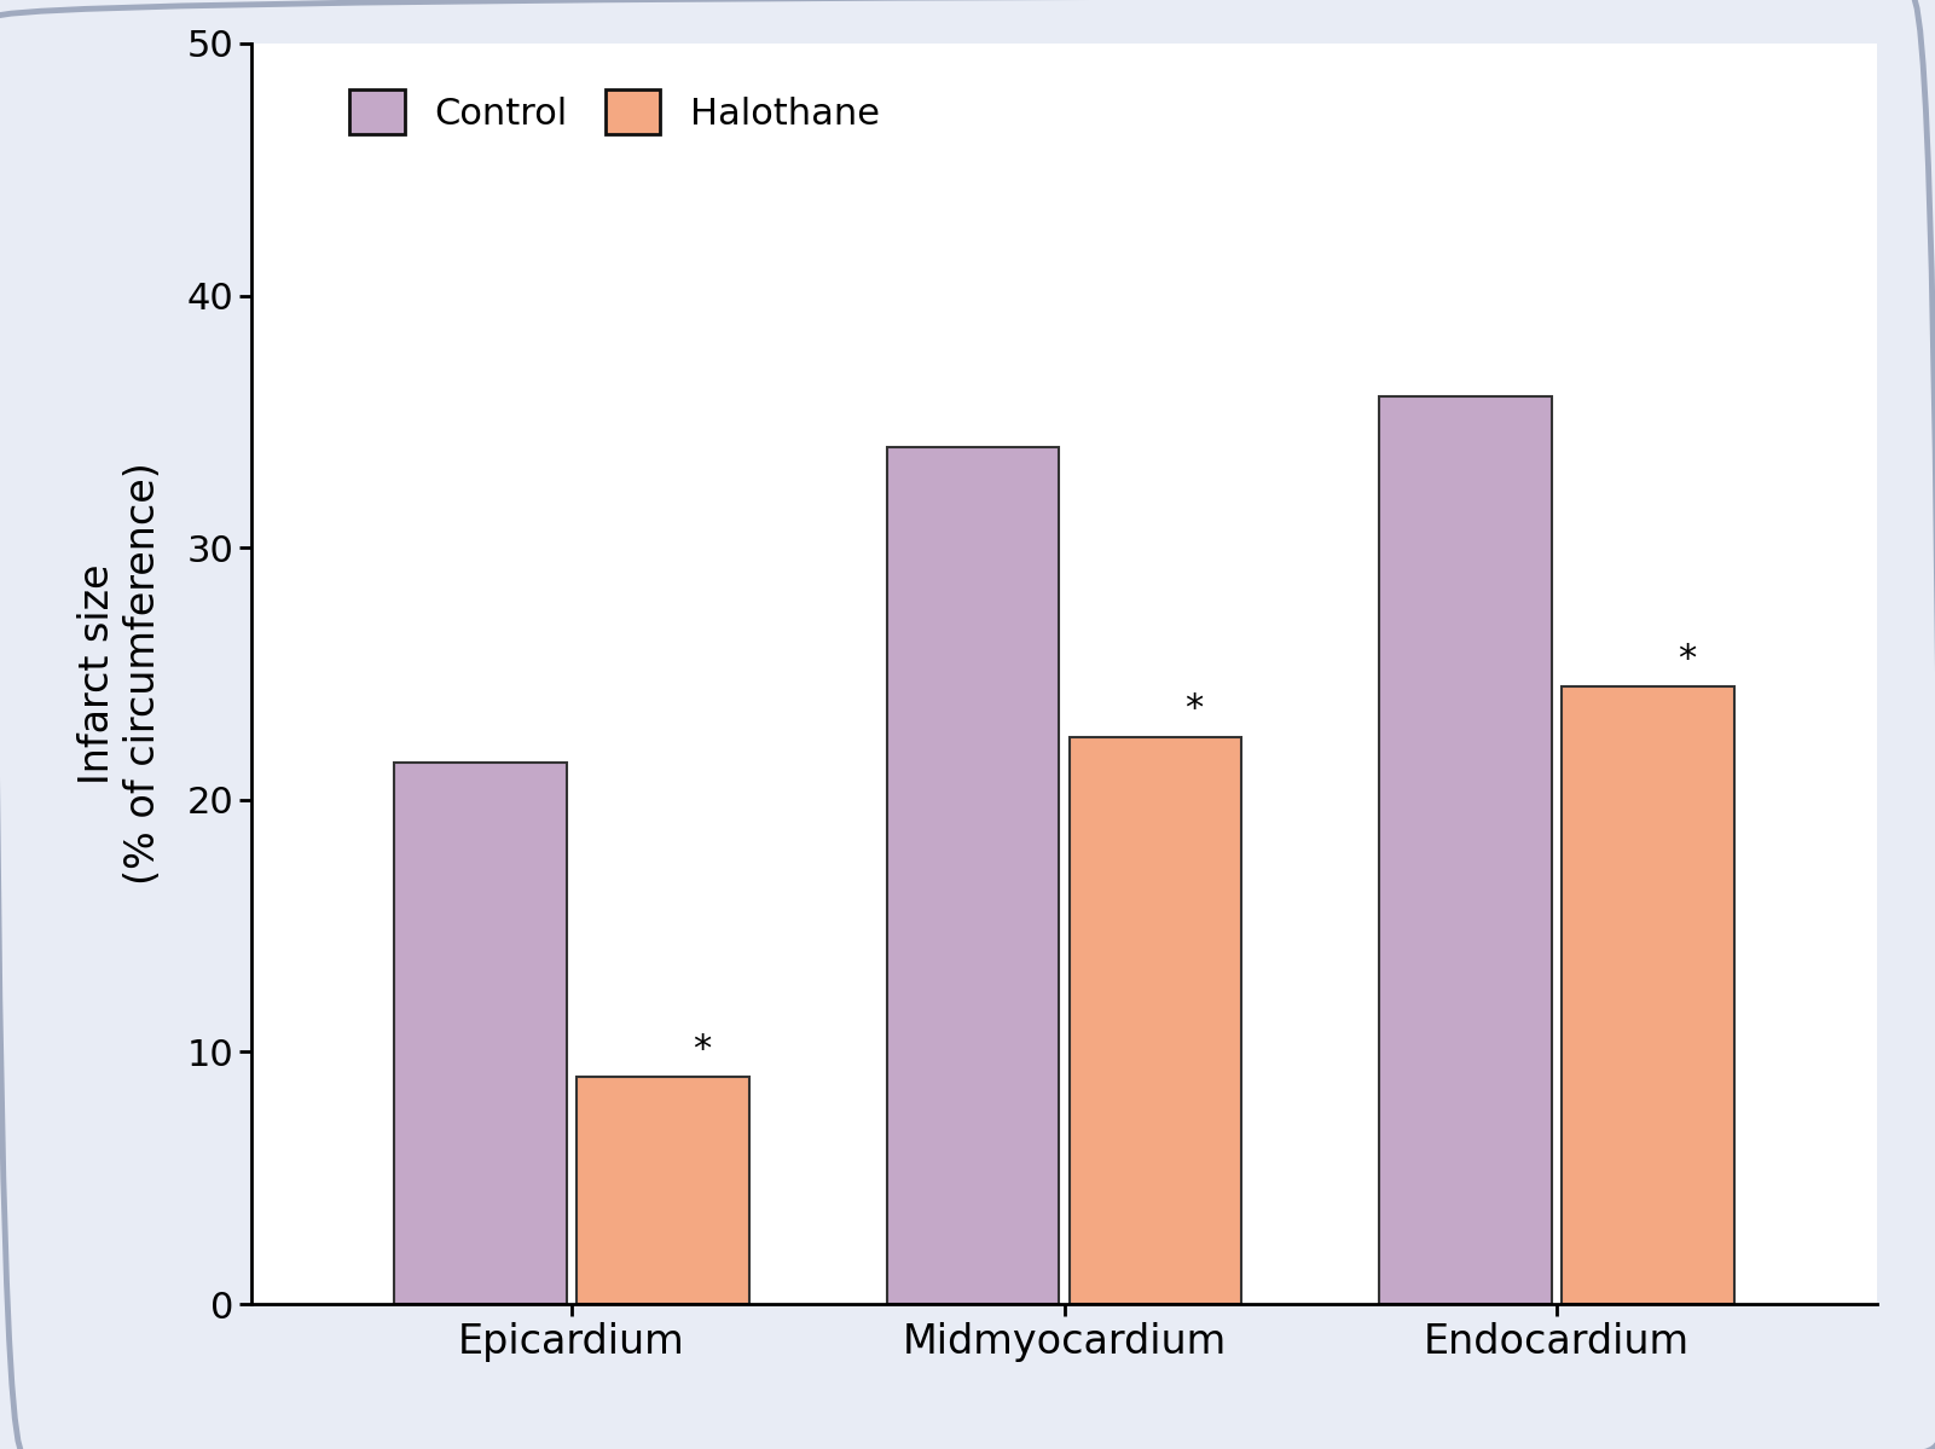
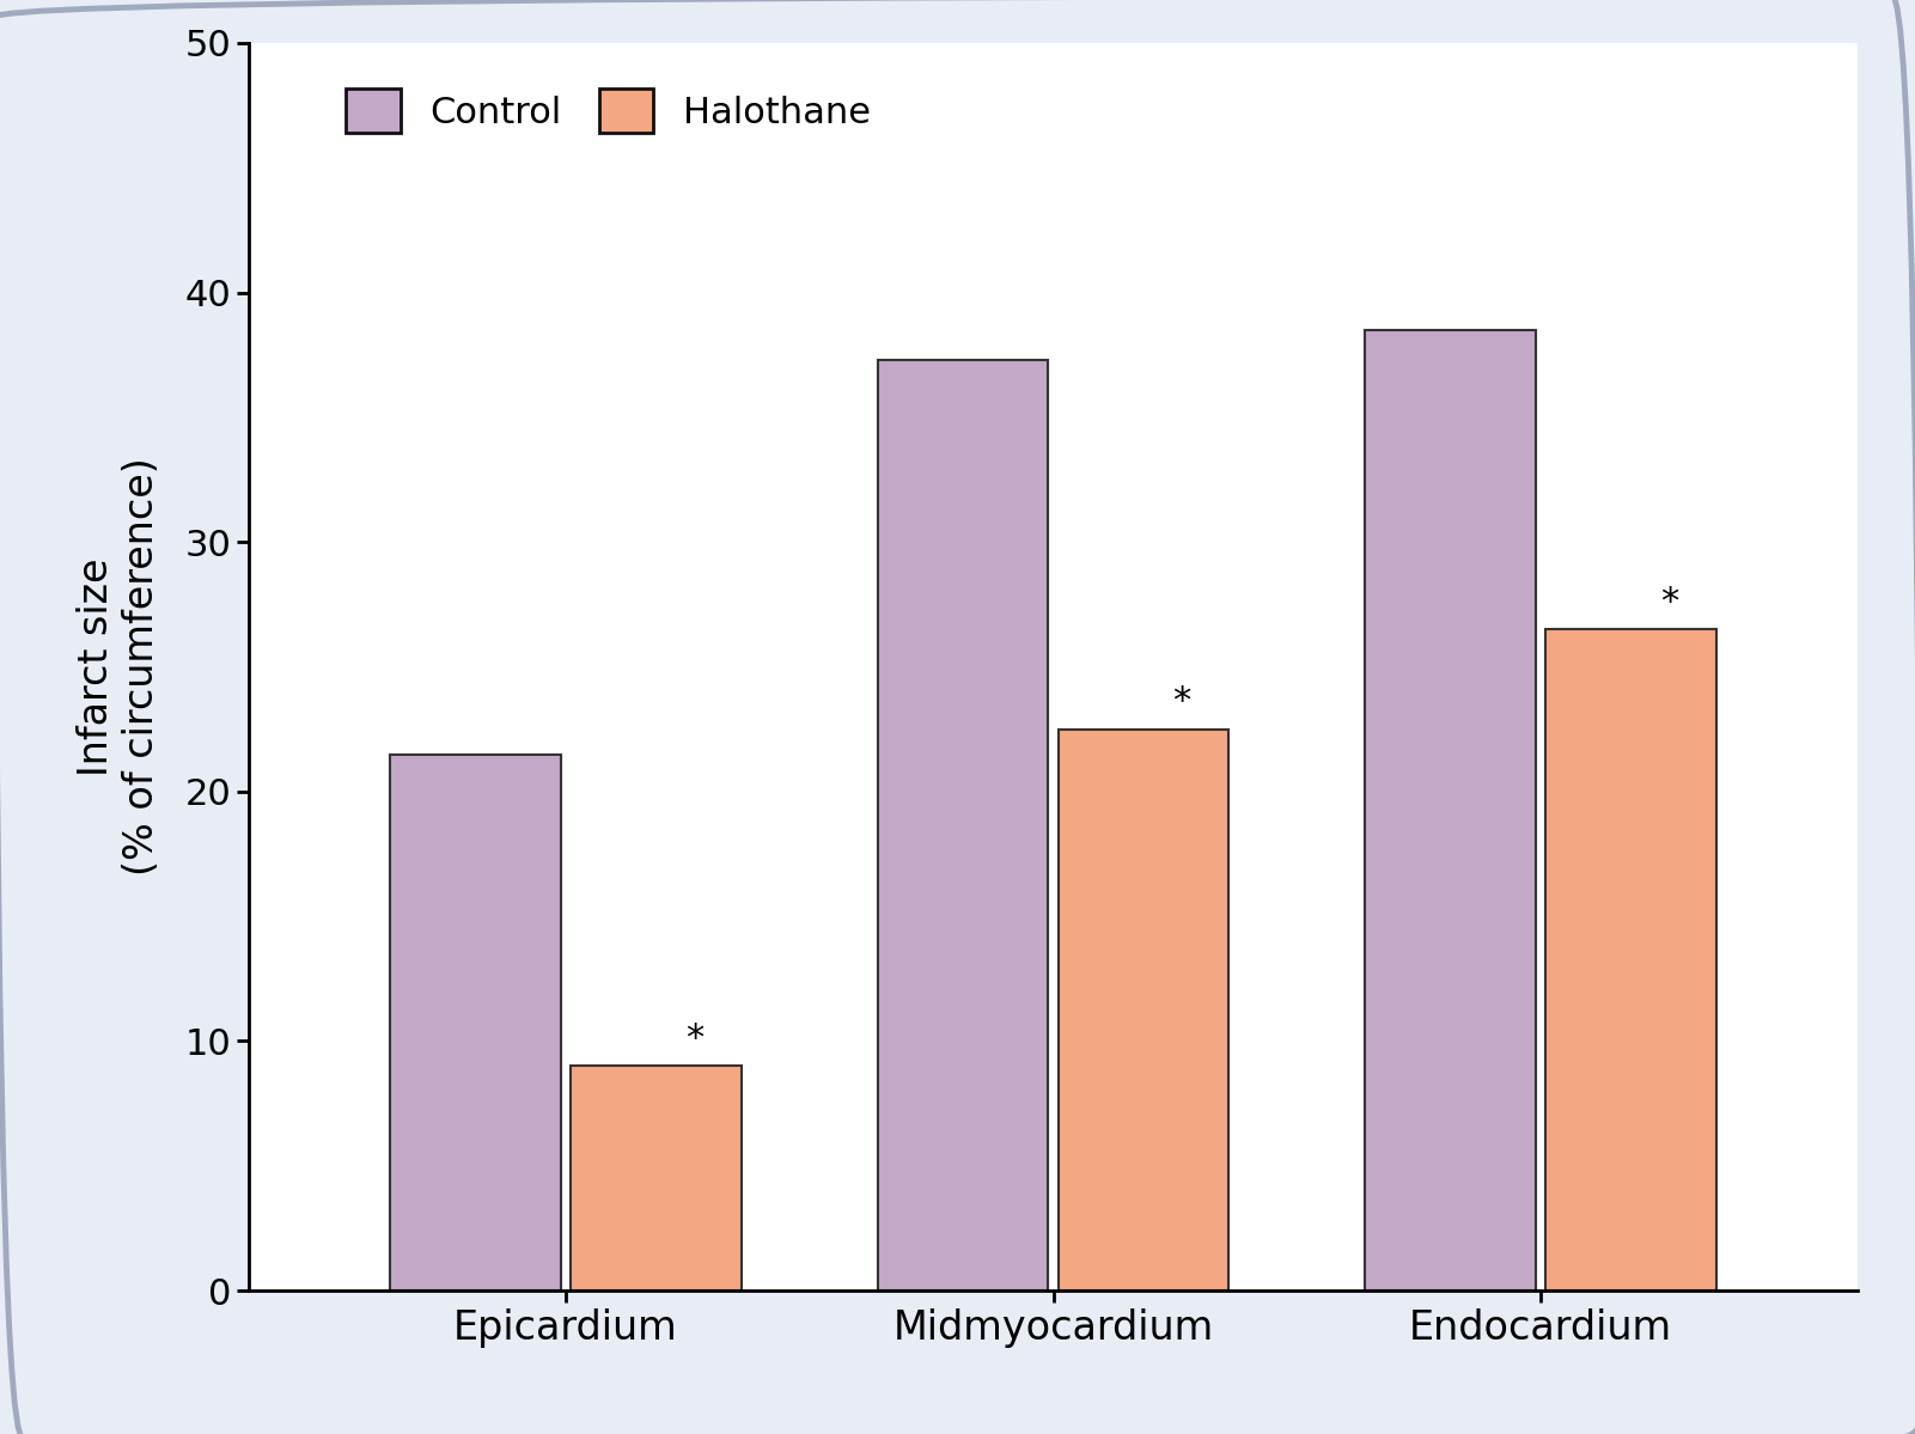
Control/Midmyocardium: 34.0 -> 37.3
Control/Endocardium: 36.0 -> 38.5
Halothane/Endocardium: 24.5 -> 26.5
